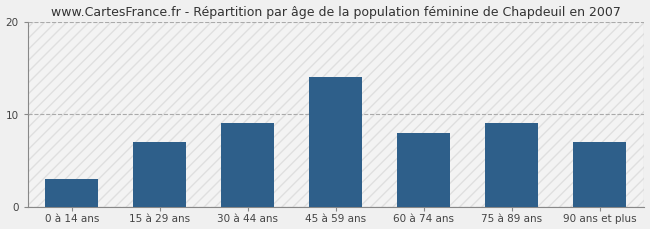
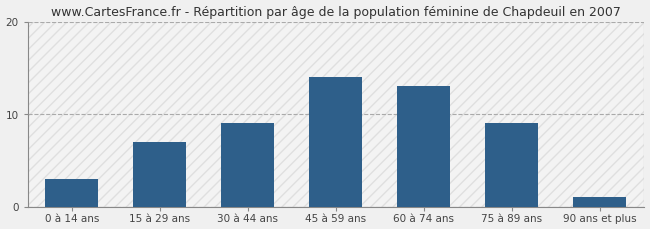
60 à 74 ans: 8 -> 13
90 ans et plus: 7 -> 1
